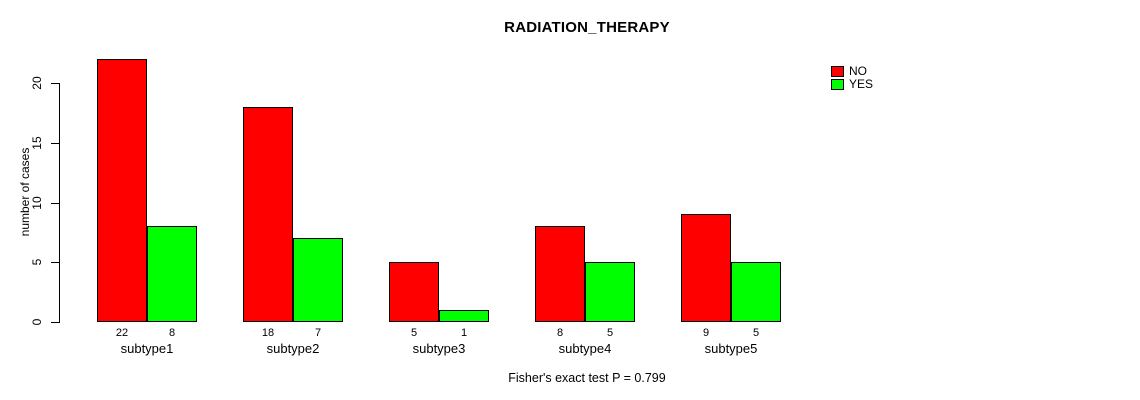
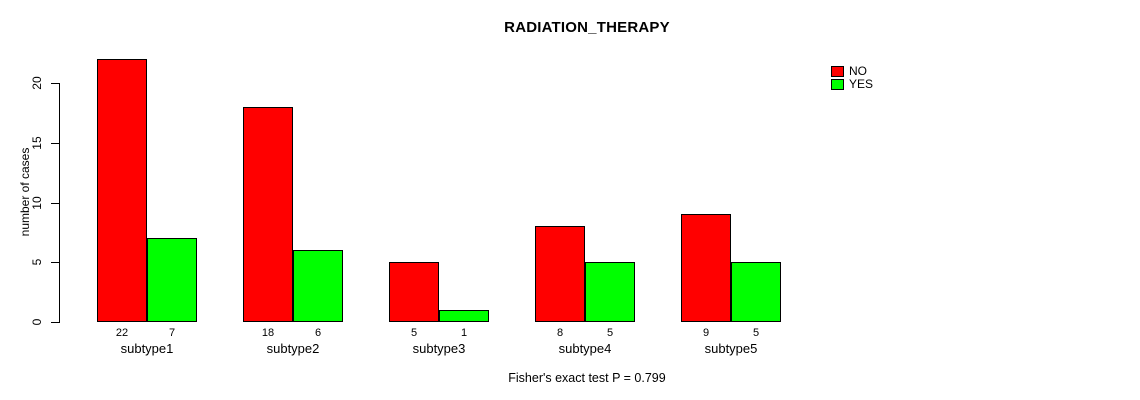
YES/subtype1: 8 -> 7
YES/subtype2: 7 -> 6
